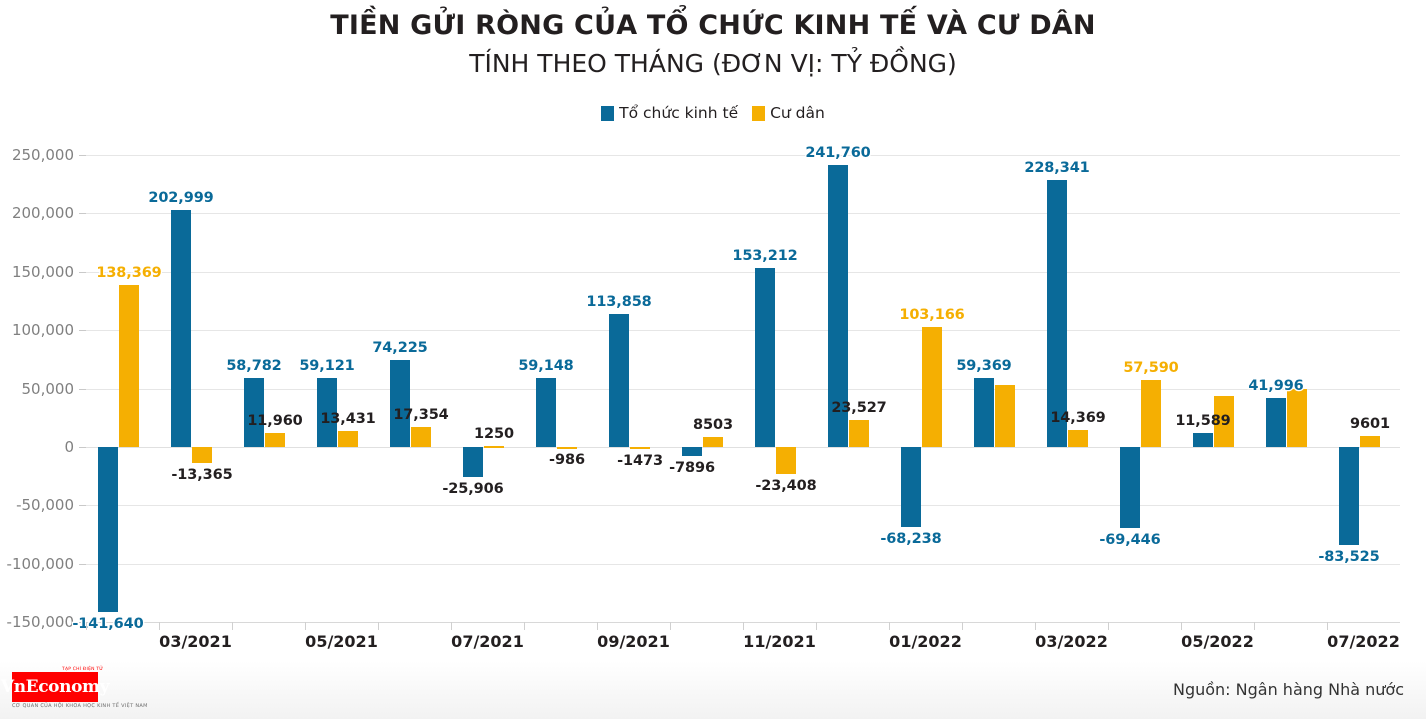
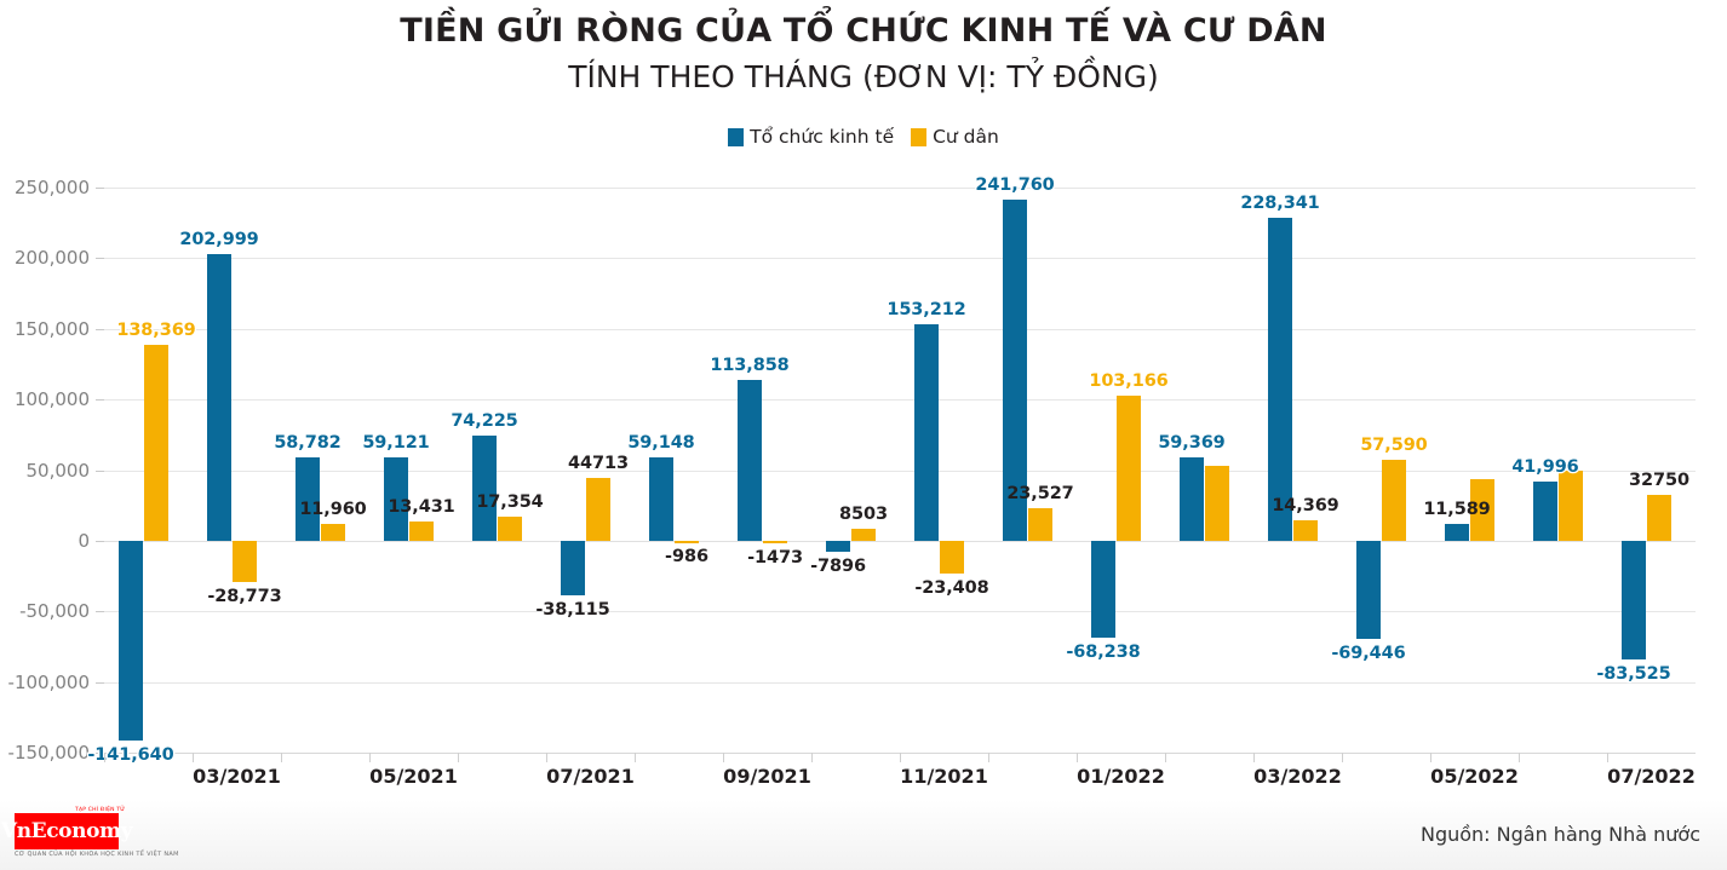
Cư dân/03/2021: -13,365 -> -28,773
Tổ chức kinh tế/07/2021: -25,906 -> -38,115
Cư dân/07/2021: 1250 -> 44713
Cư dân/07/2022: 9601 -> 32750
